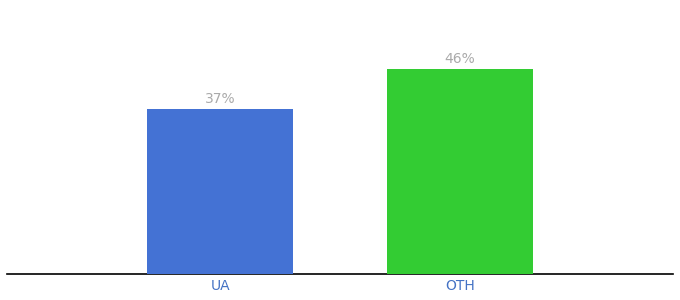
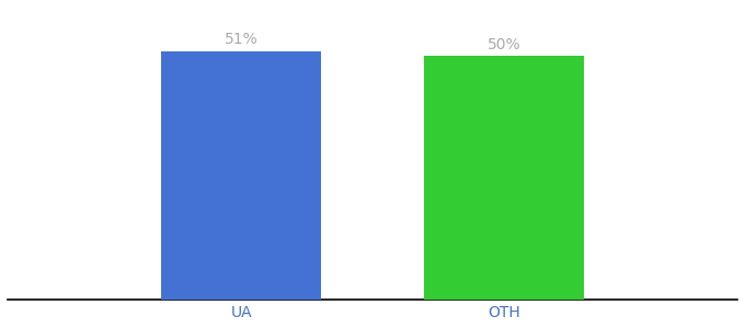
UA: 37% -> 51%
OTH: 46% -> 50%
